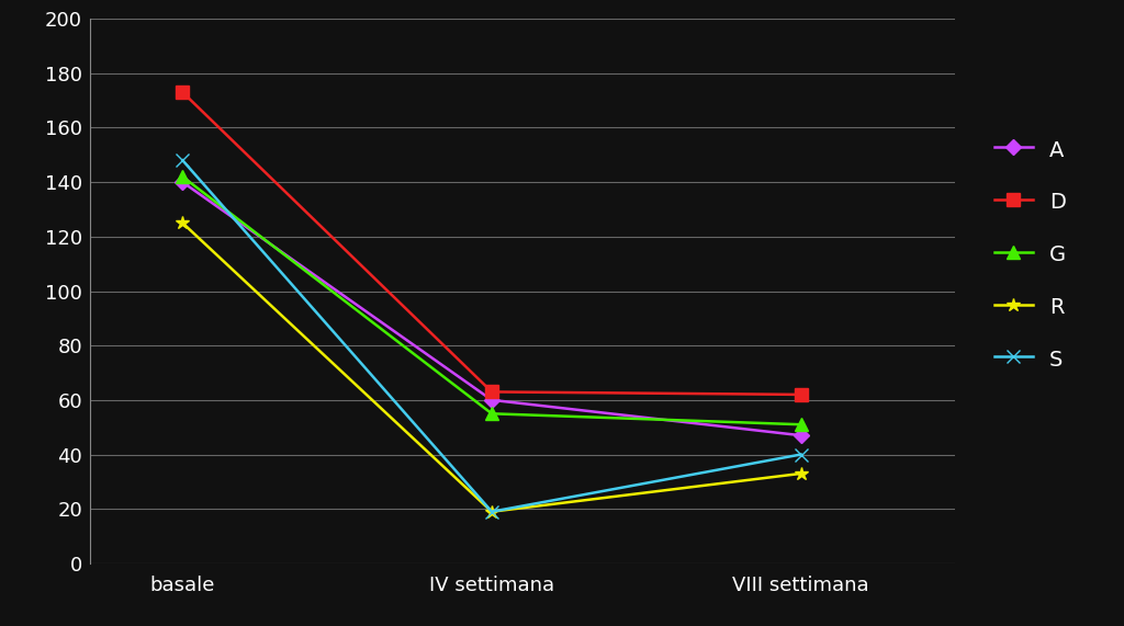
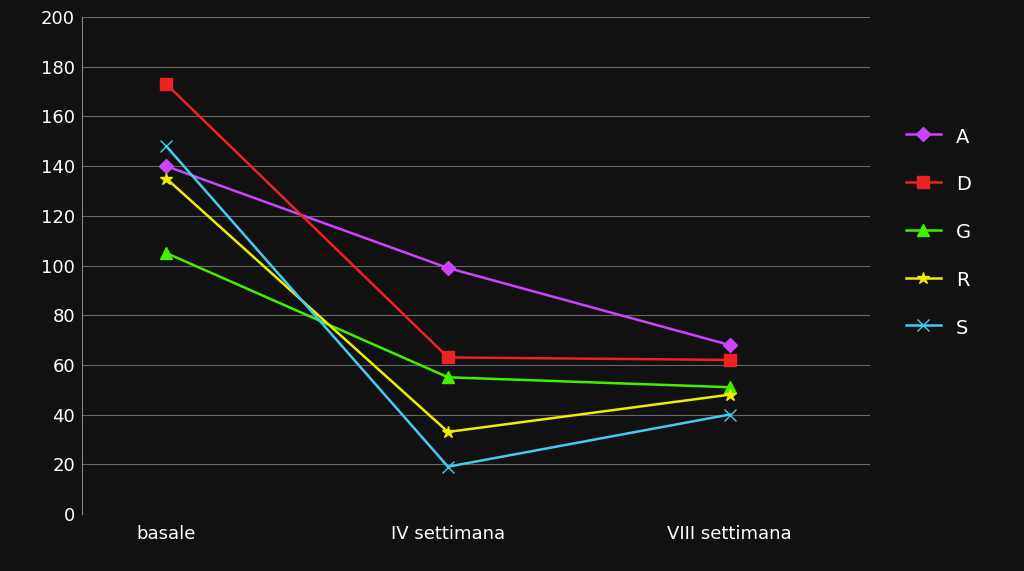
G/basale: 142 -> 105
R/basale: 125 -> 135
A/IV settimana: 60 -> 99
R/IV settimana: 19 -> 33
A/VIII settimana: 47 -> 68
R/VIII settimana: 33 -> 48
